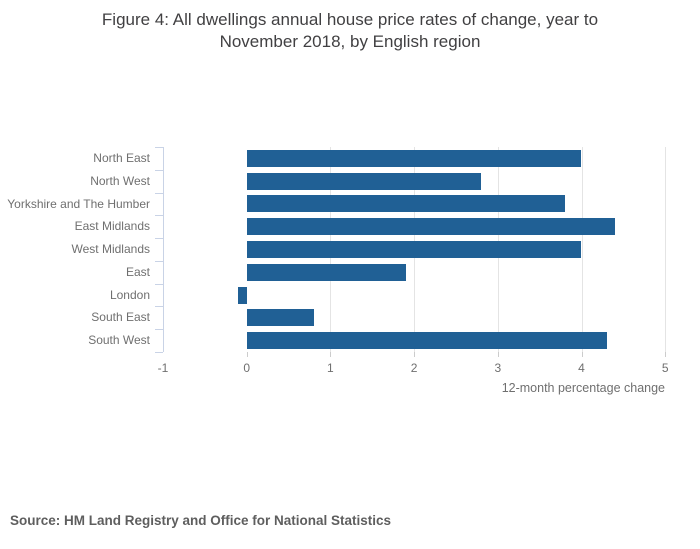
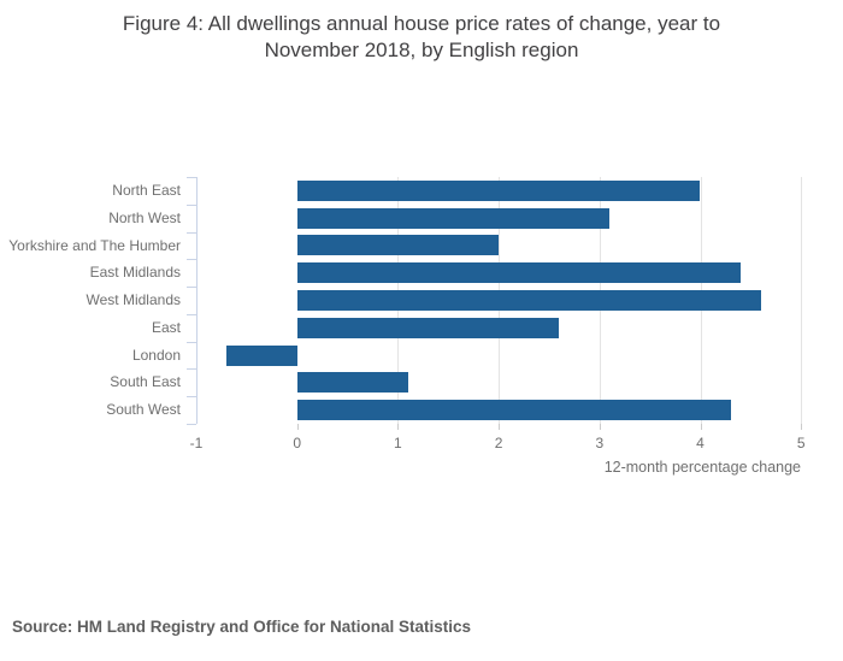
North West: 2.8 -> 3.1
Yorkshire and The Humber: 3.8 -> 2.0
West Midlands: 4.0 -> 4.6
East: 1.9 -> 2.6
London: -0.1 -> -0.7
South East: 0.8 -> 1.1
